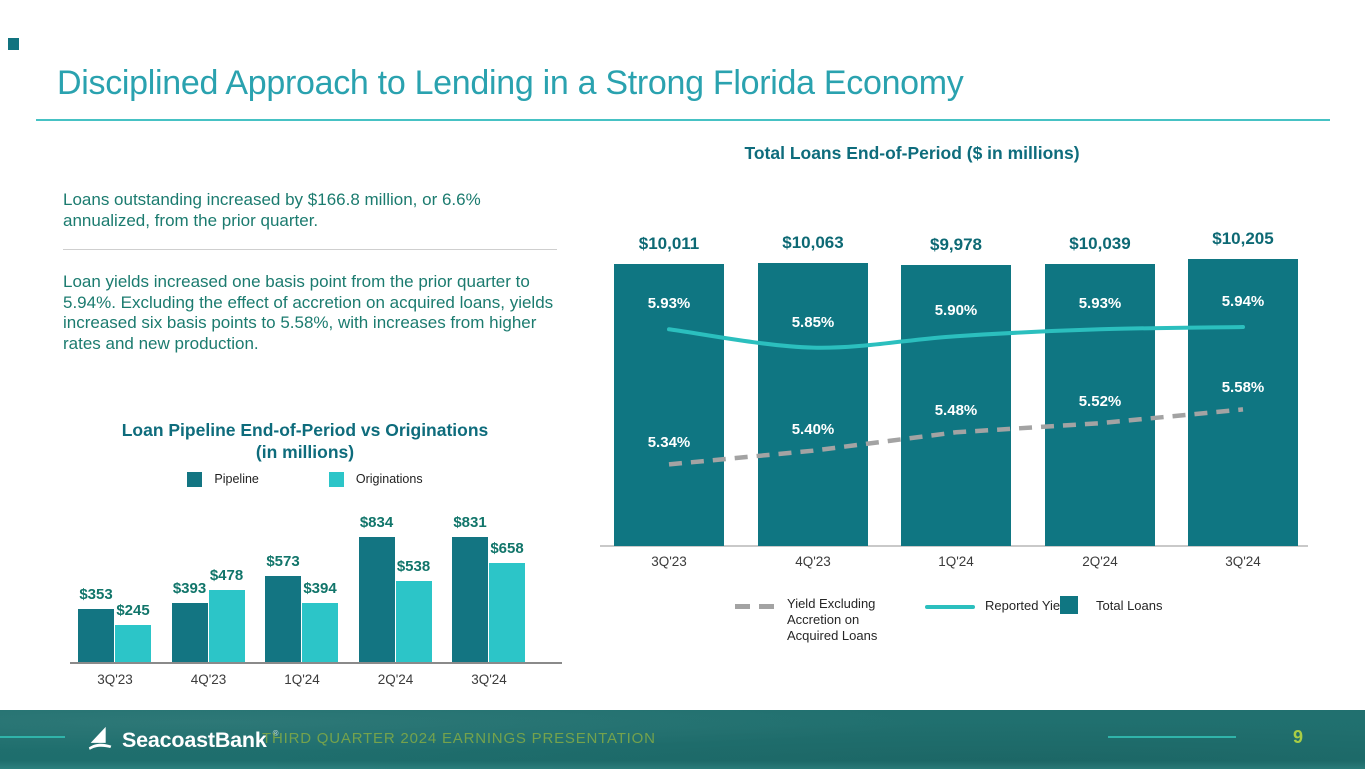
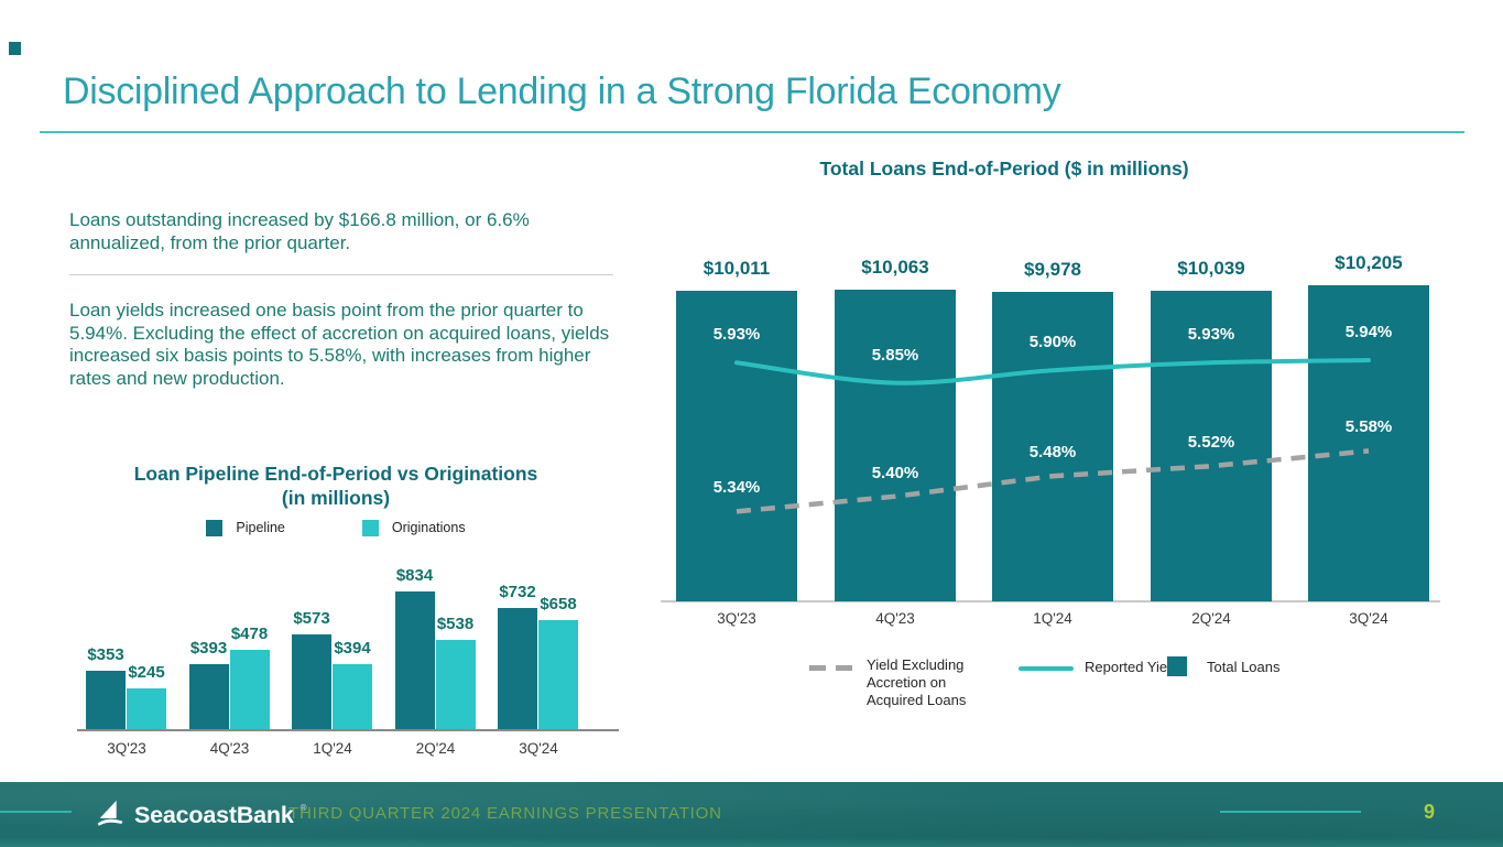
Loan Pipeline End-of-Period vs Originations/Pipeline/3Q'24: $831 -> $732
